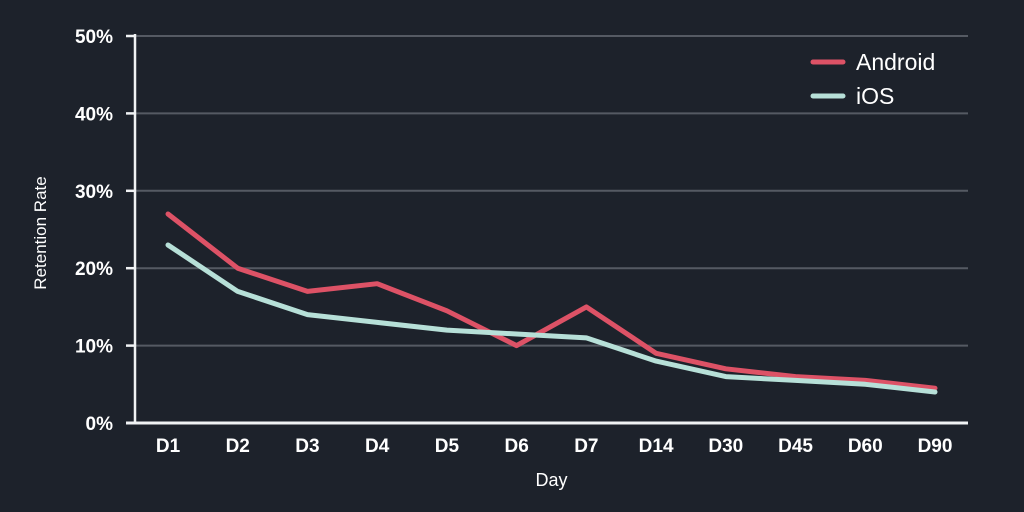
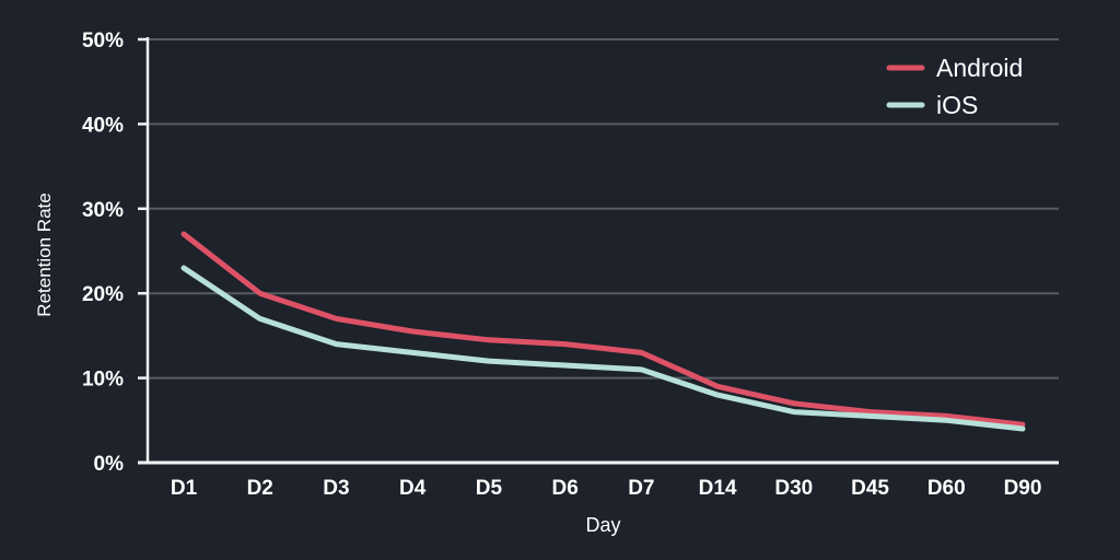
Android/D4: 18% -> 16%
Android/D6: 10% -> 14%
Android/D7: 15% -> 13%
